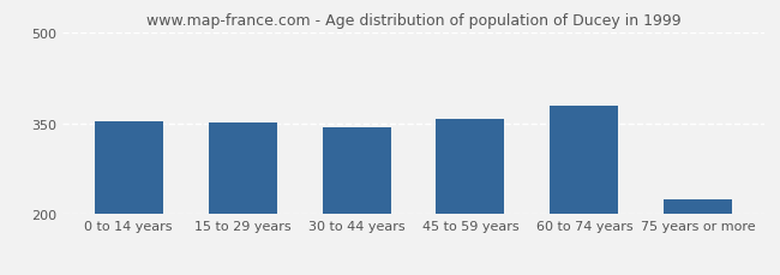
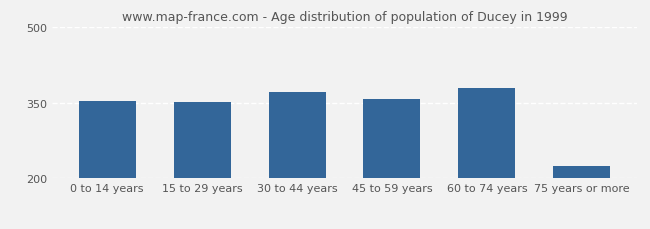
30 to 44 years: 344 -> 370
